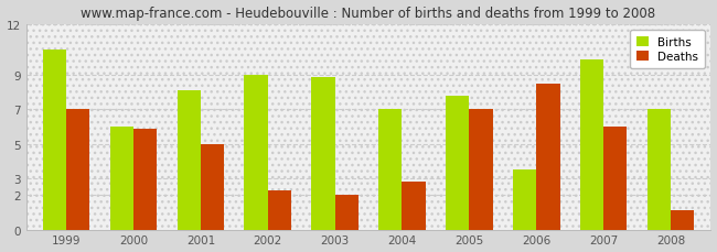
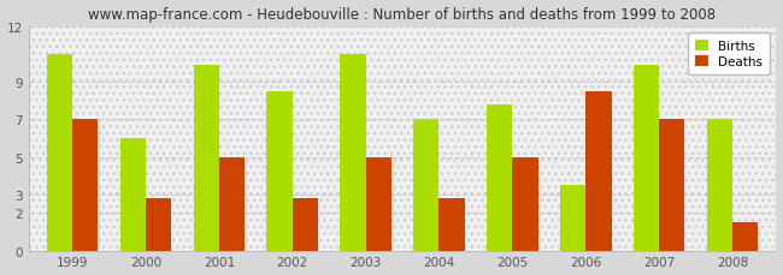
Deaths/2000: 5.9 -> 2.8
Births/2001: 8.1 -> 9.9
Births/2002: 9.0 -> 8.5
Deaths/2002: 2.3 -> 2.8
Births/2003: 8.9 -> 10.5
Deaths/2003: 2.0 -> 5.0
Deaths/2005: 7.0 -> 5.0
Deaths/2007: 6.0 -> 7.0
Deaths/2008: 1.1 -> 1.5
